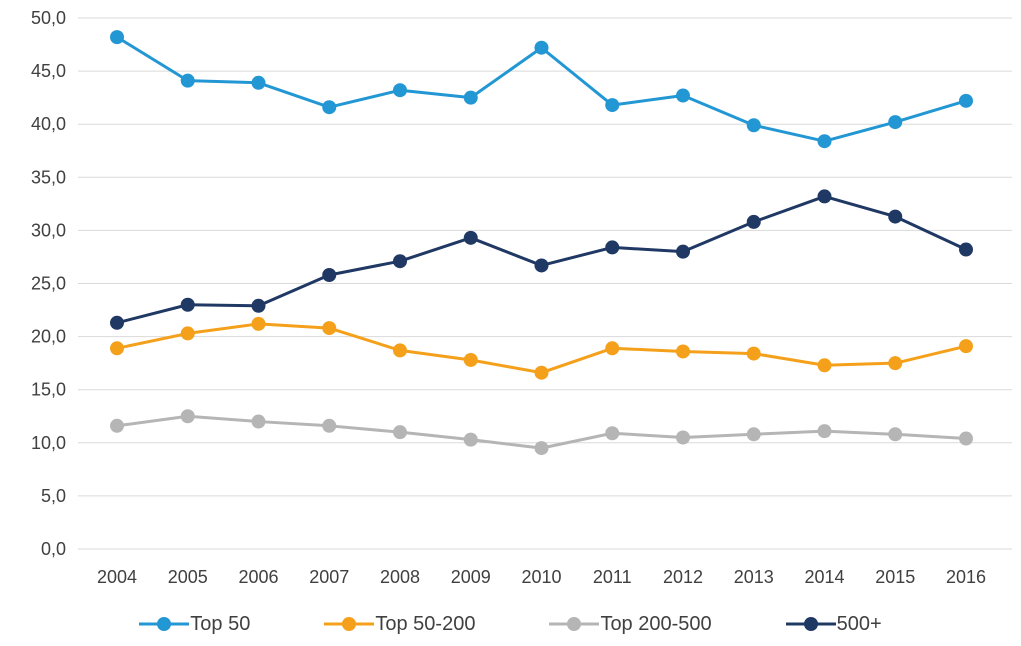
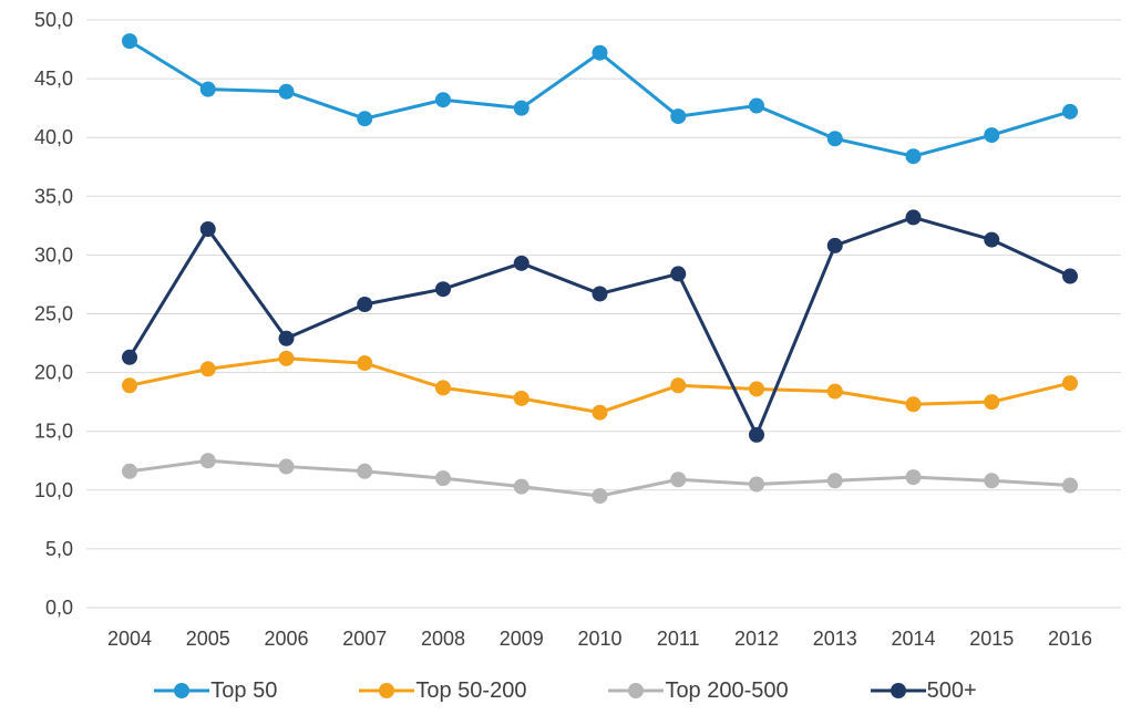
500+/2005: 23,0 -> 32,2
500+/2012: 28,0 -> 14,7
